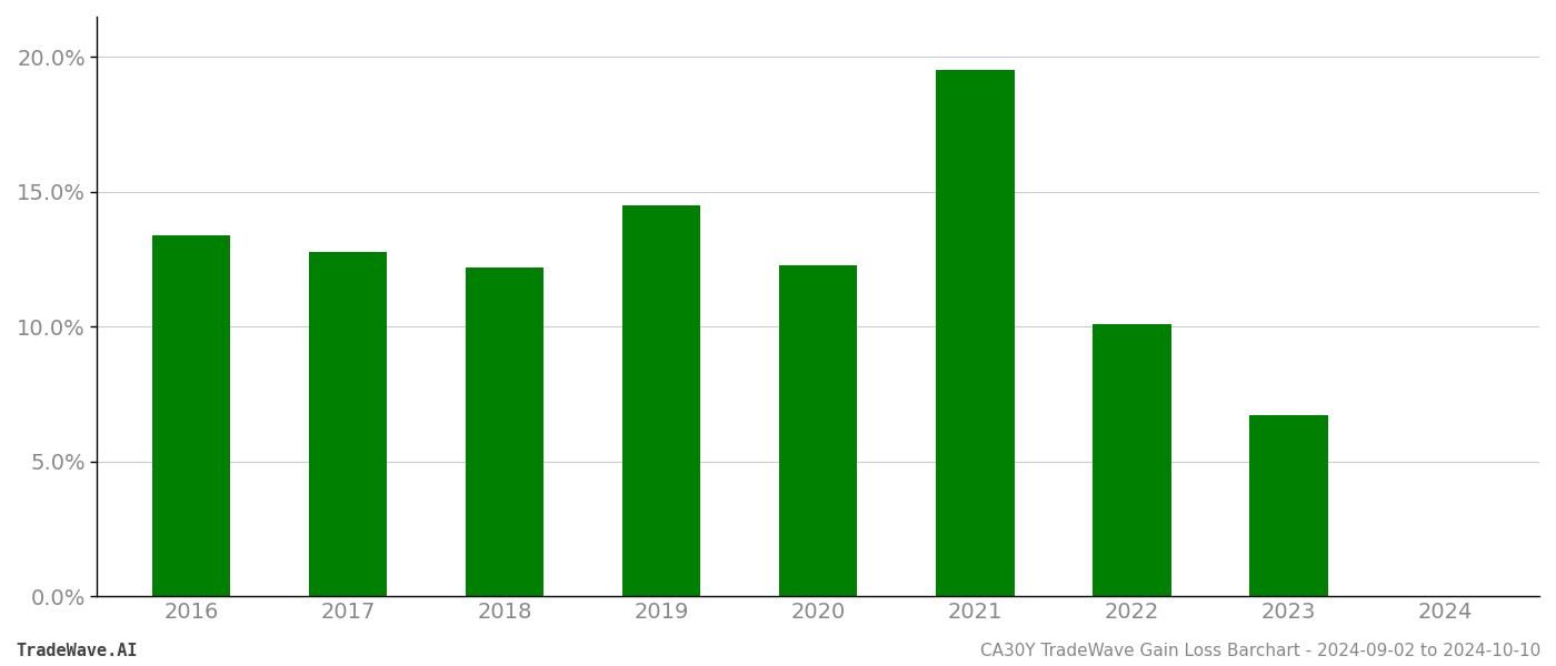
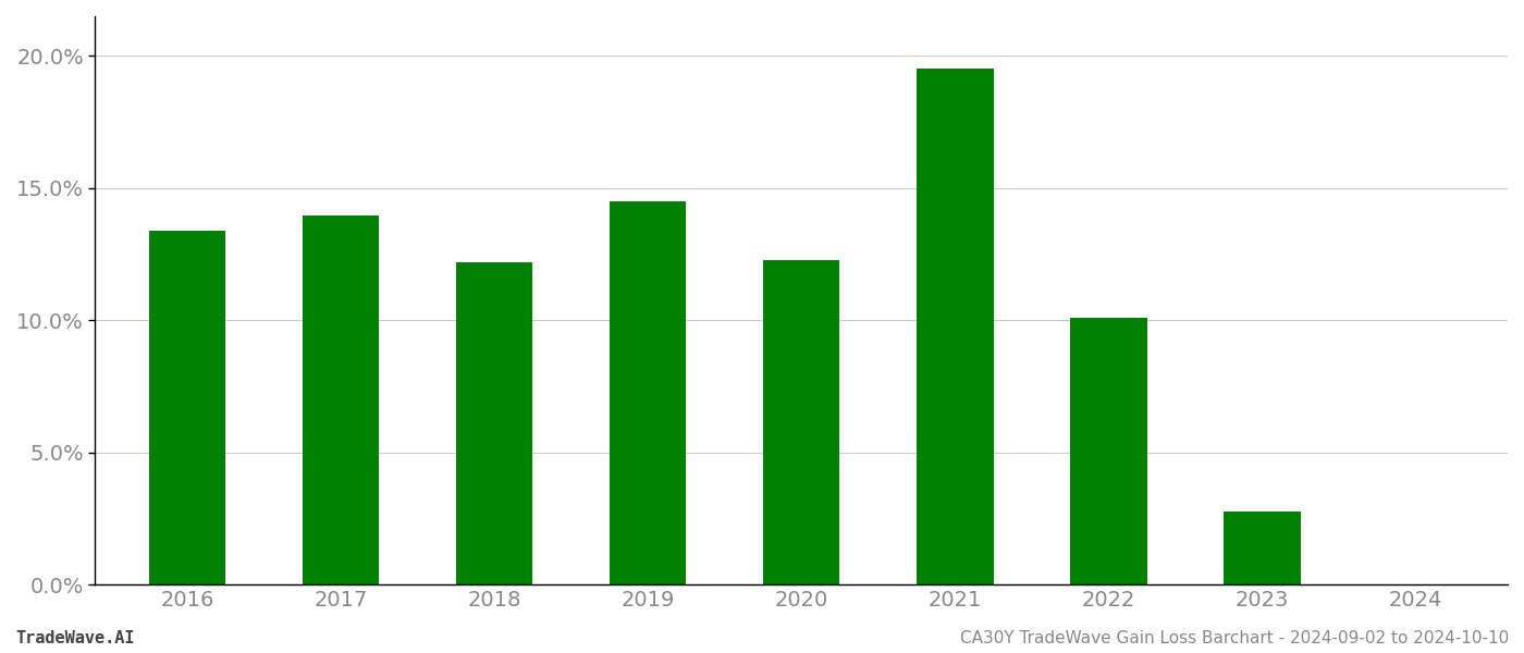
2017: 12.78% -> 13.95%
2023: 6.70% -> 2.75%
